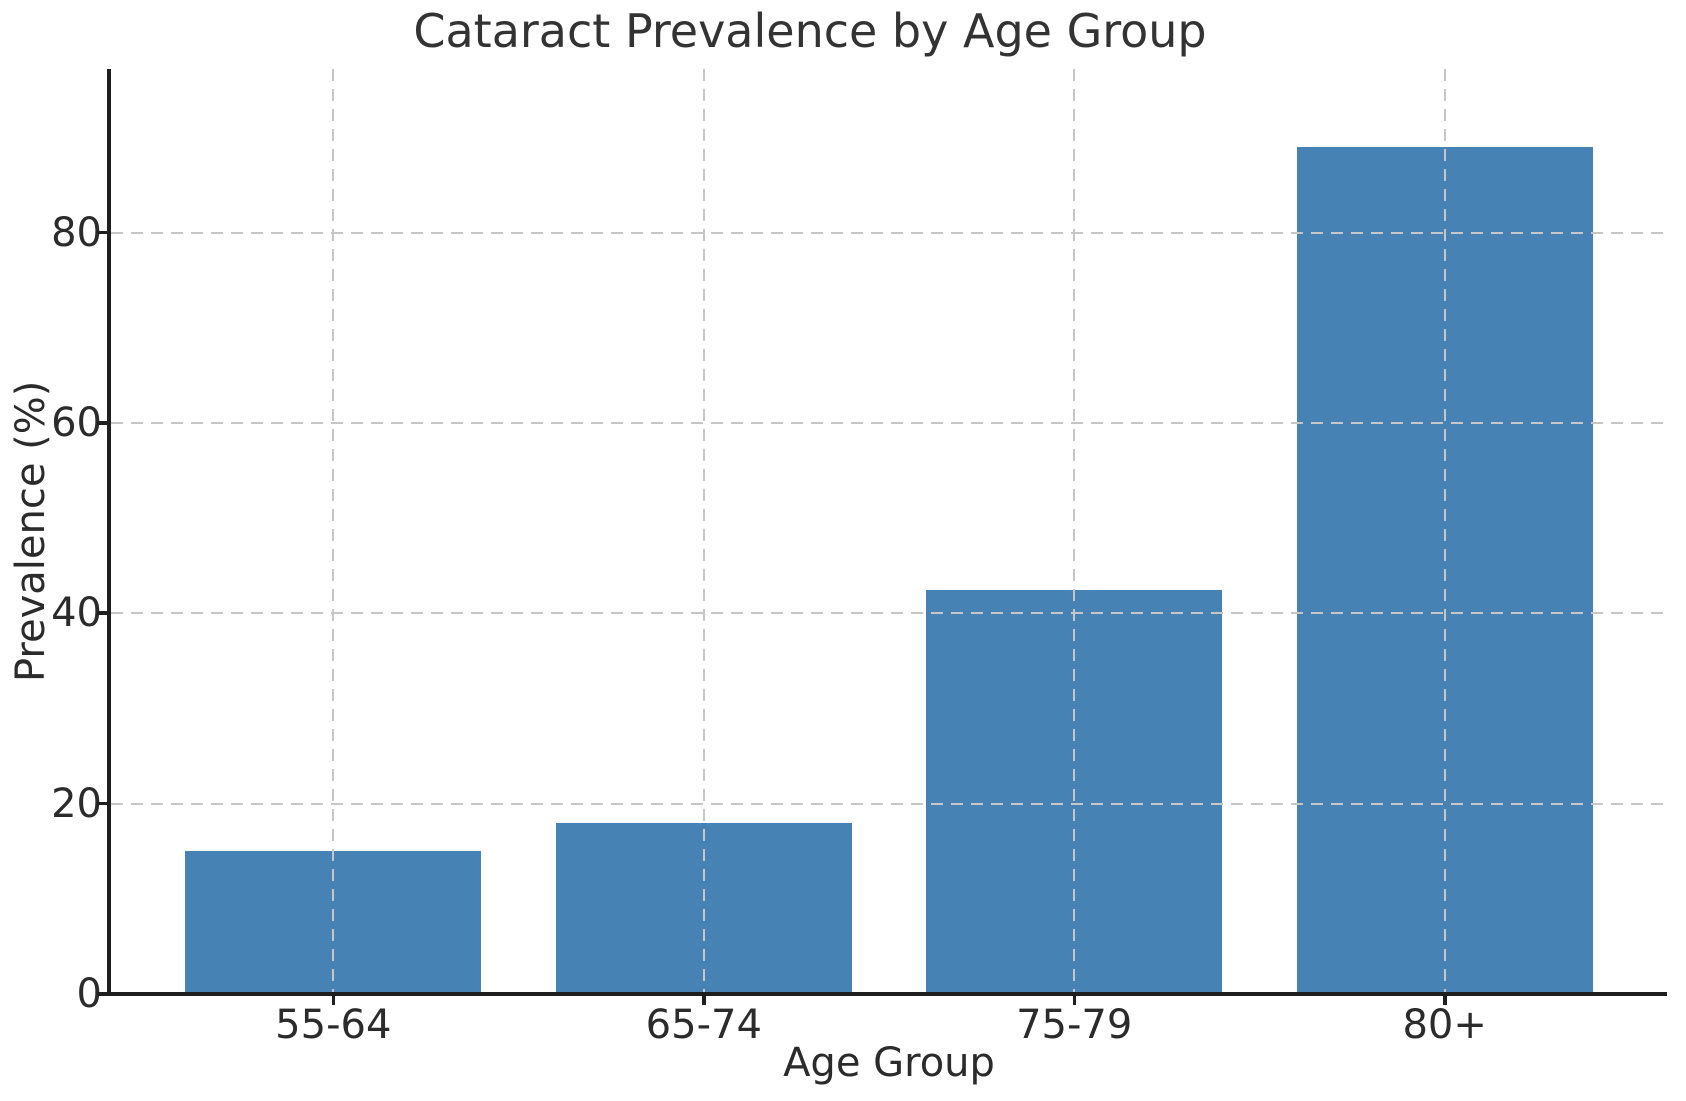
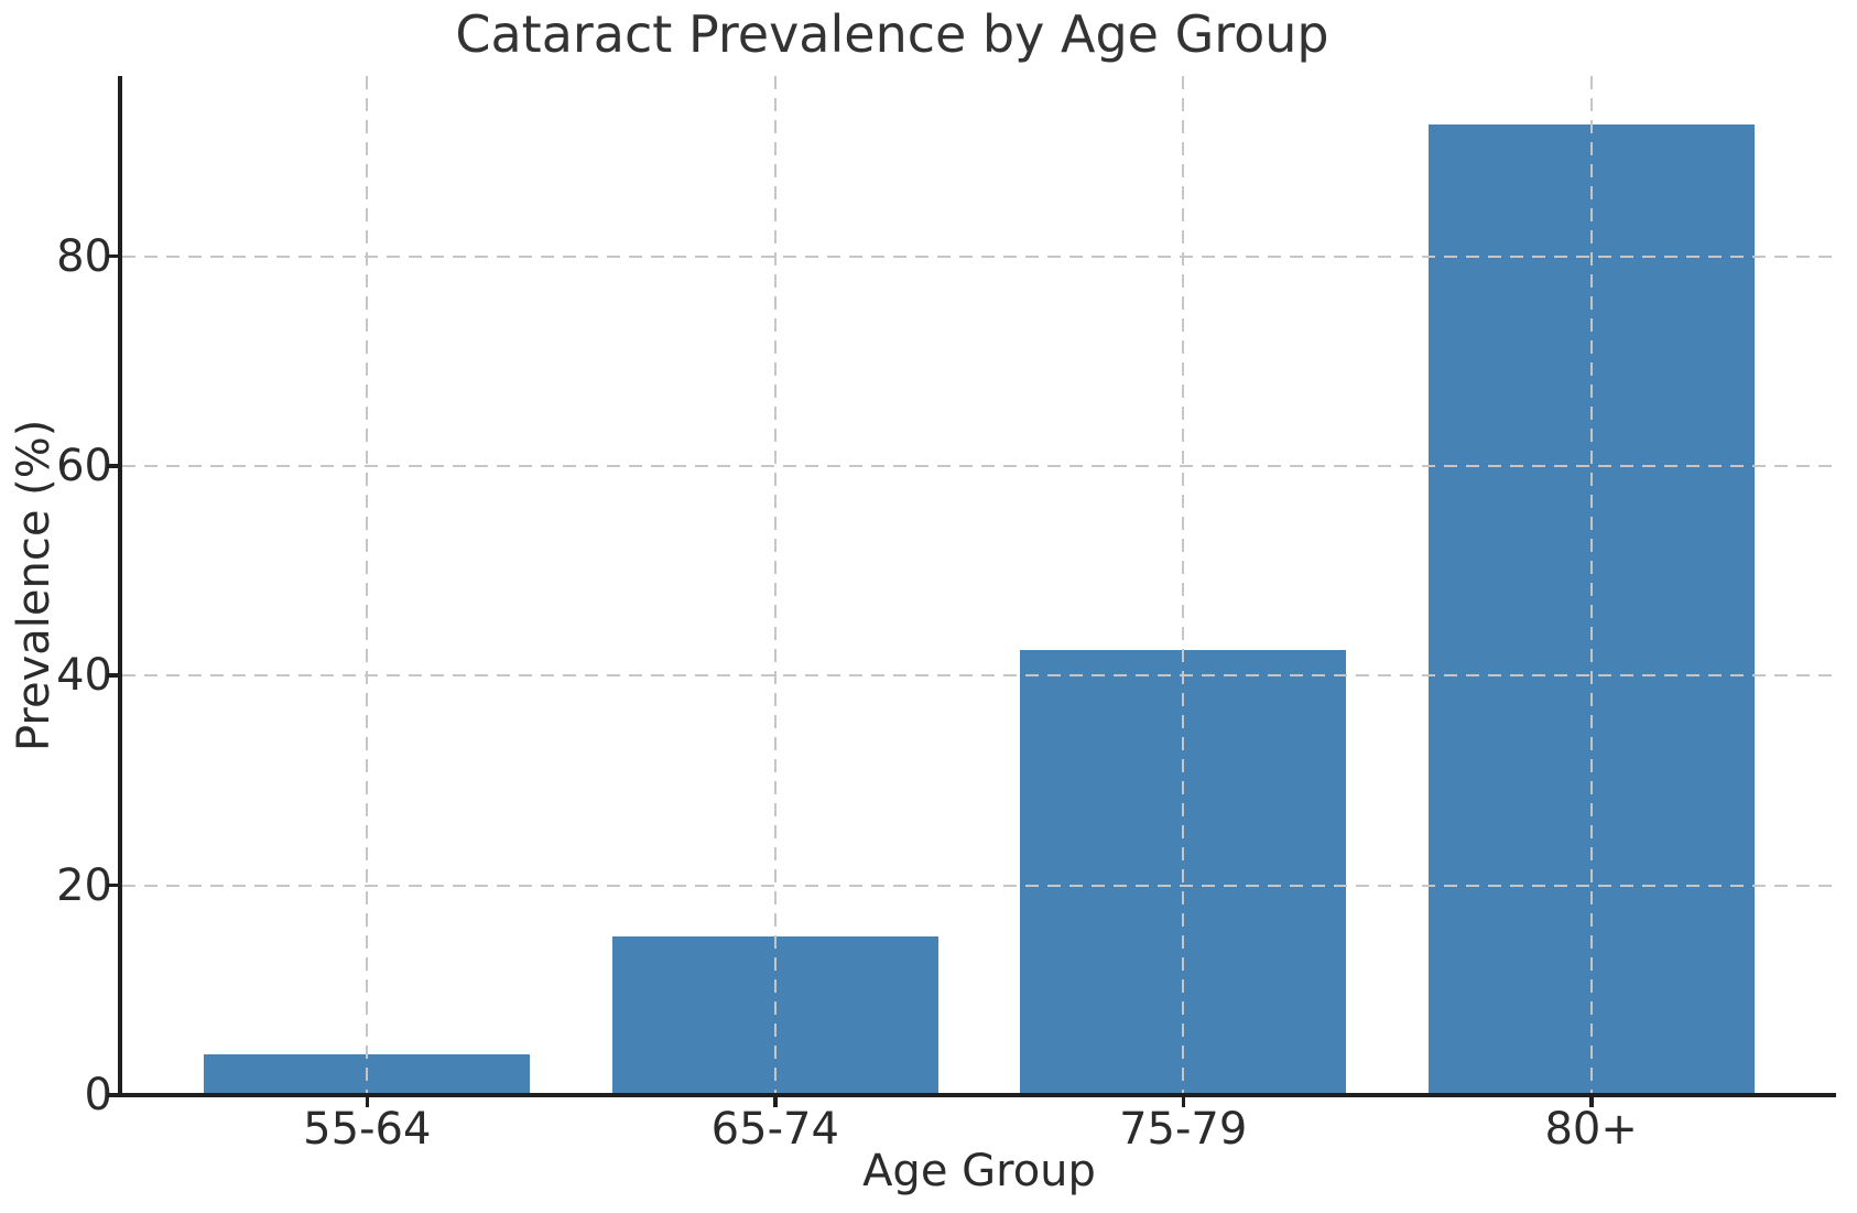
55-64: 15 -> 4
65-74: 18 -> 15
80+: 89 -> 93
